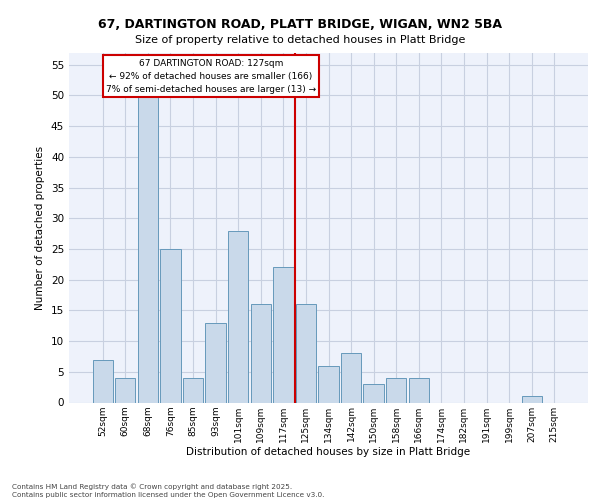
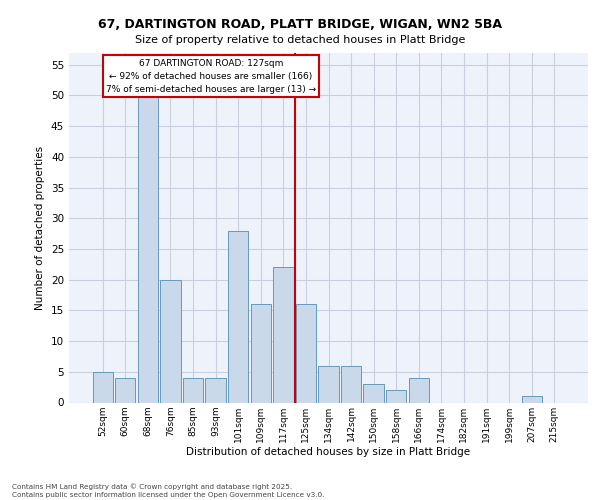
52sqm: 7 -> 5
76sqm: 25 -> 20
93sqm: 13 -> 4
142sqm: 8 -> 6
158sqm: 4 -> 2
